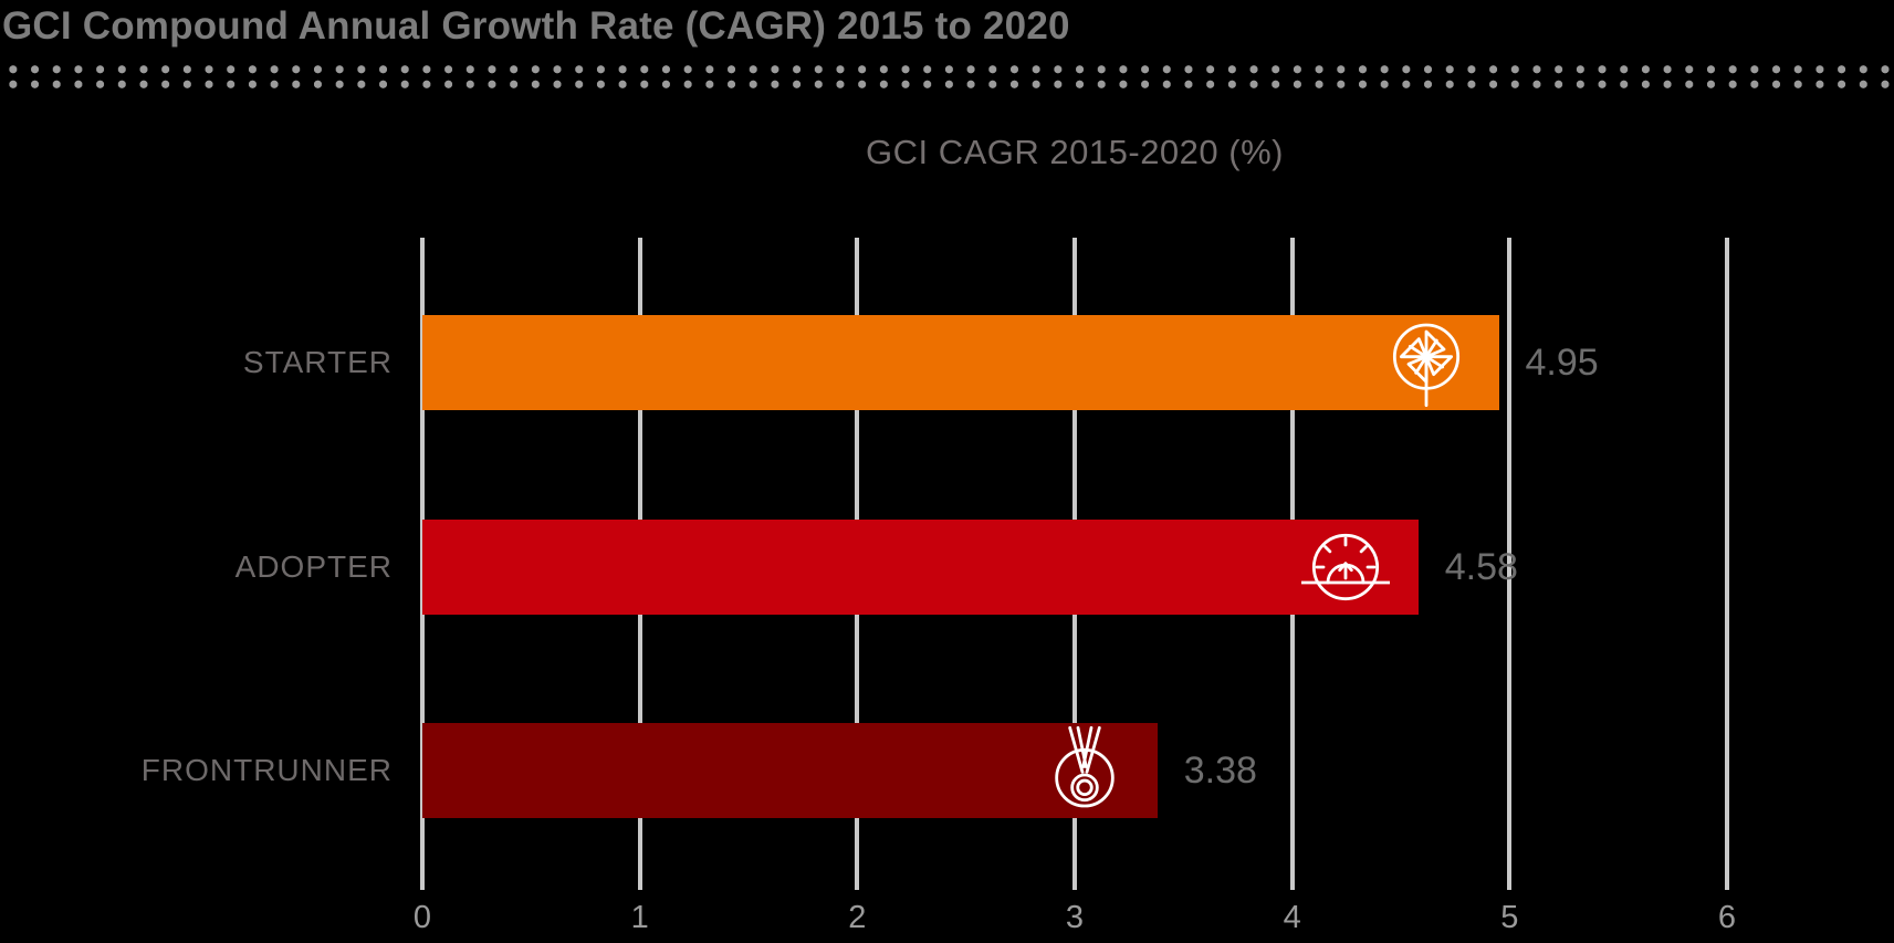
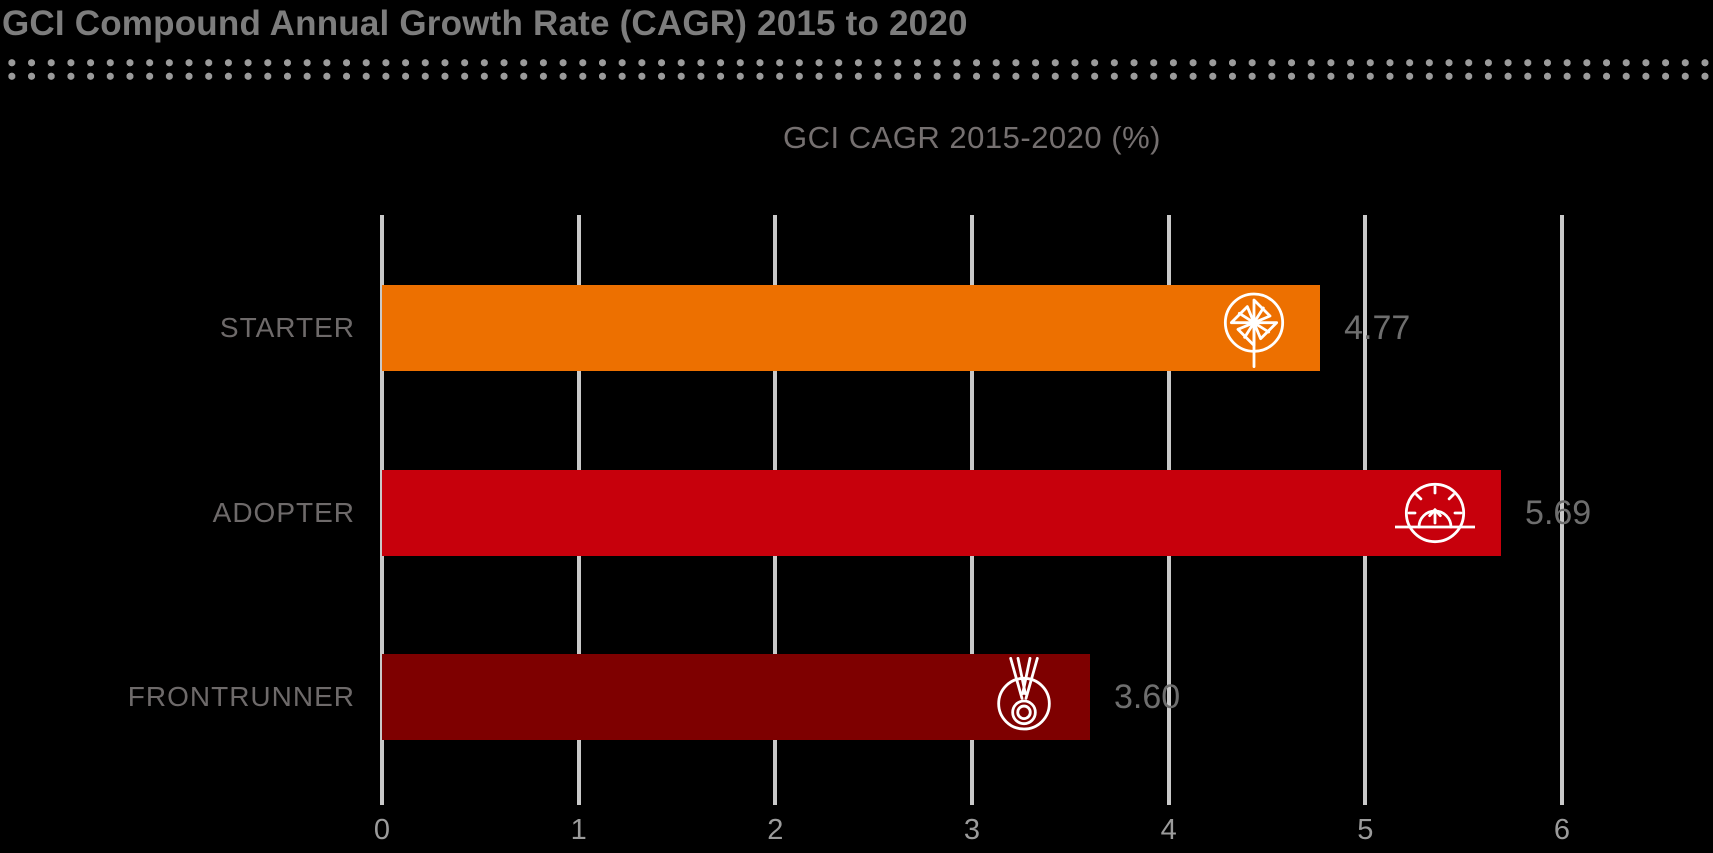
STARTER: 4.95 -> 4.77
ADOPTER: 4.58 -> 5.69
FRONTRUNNER: 3.38 -> 3.60
